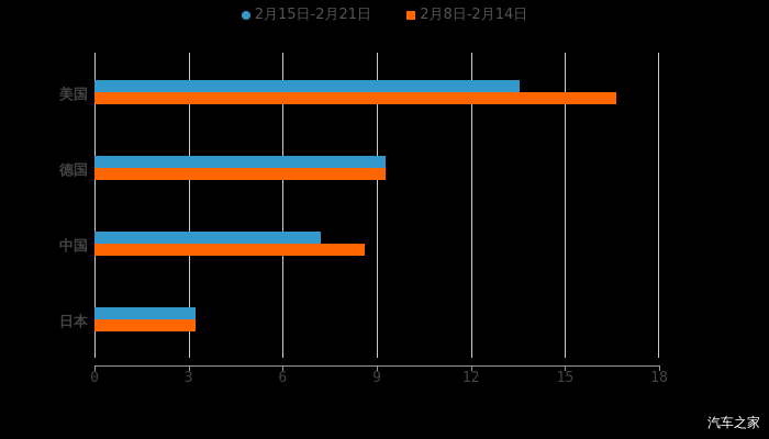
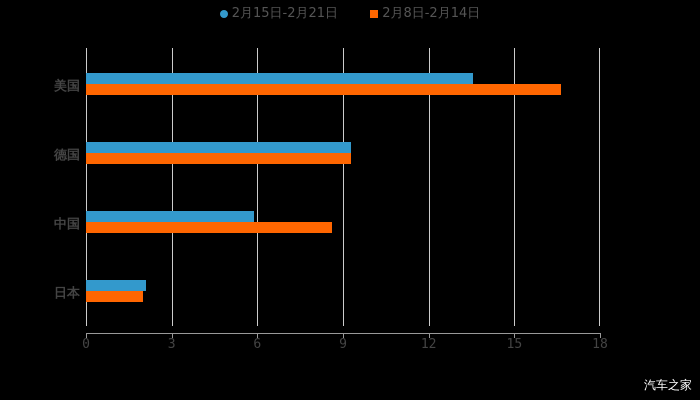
2月15日-2月21日/中国: 7.2 -> 5.9
2月15日-2月21日/日本: 3.2 -> 2.1
2月8日-2月14日/日本: 3.2 -> 2.0
